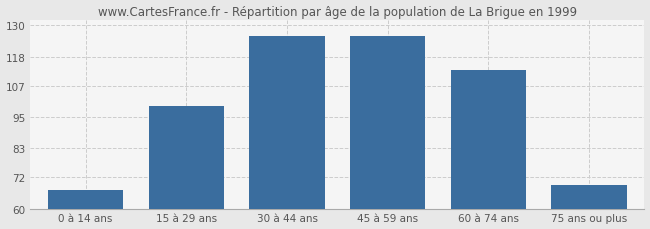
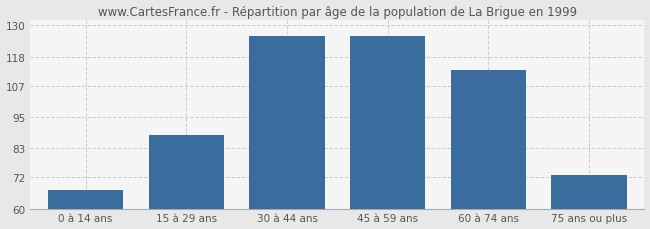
15 à 29 ans: 99 -> 88
75 ans ou plus: 69 -> 73
